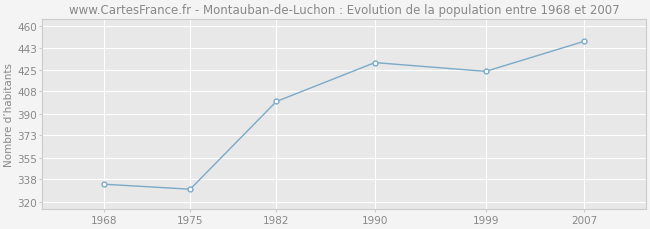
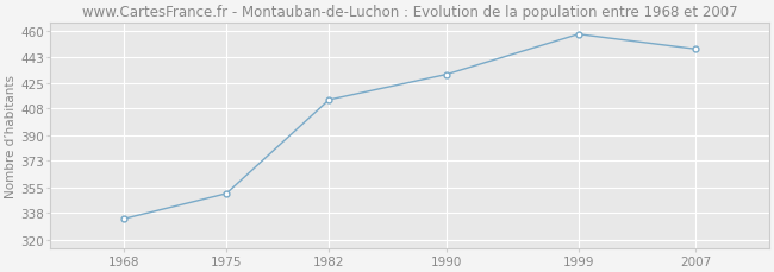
1975: 330 -> 351
1982: 400 -> 414
1999: 424 -> 458
